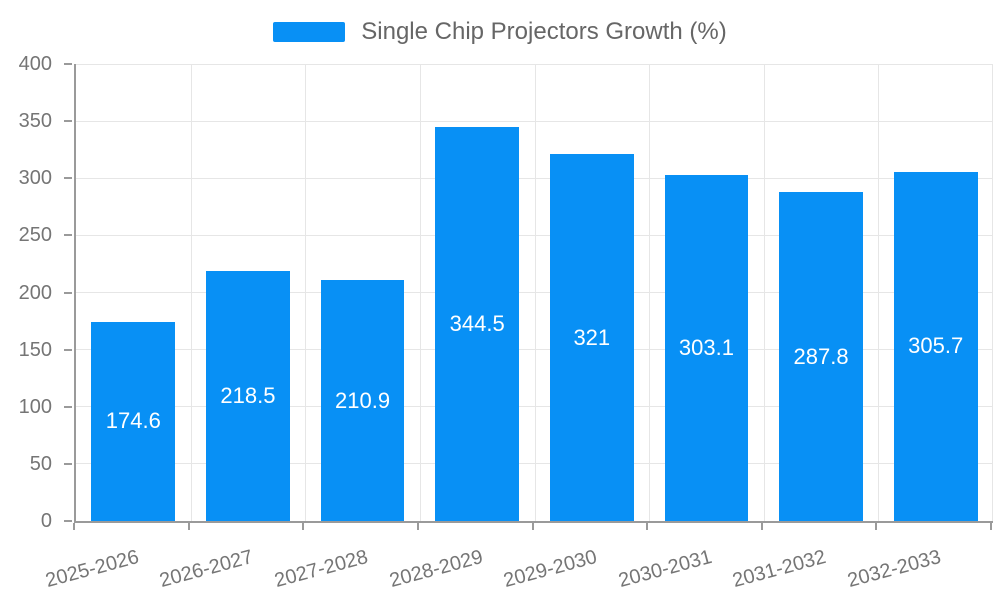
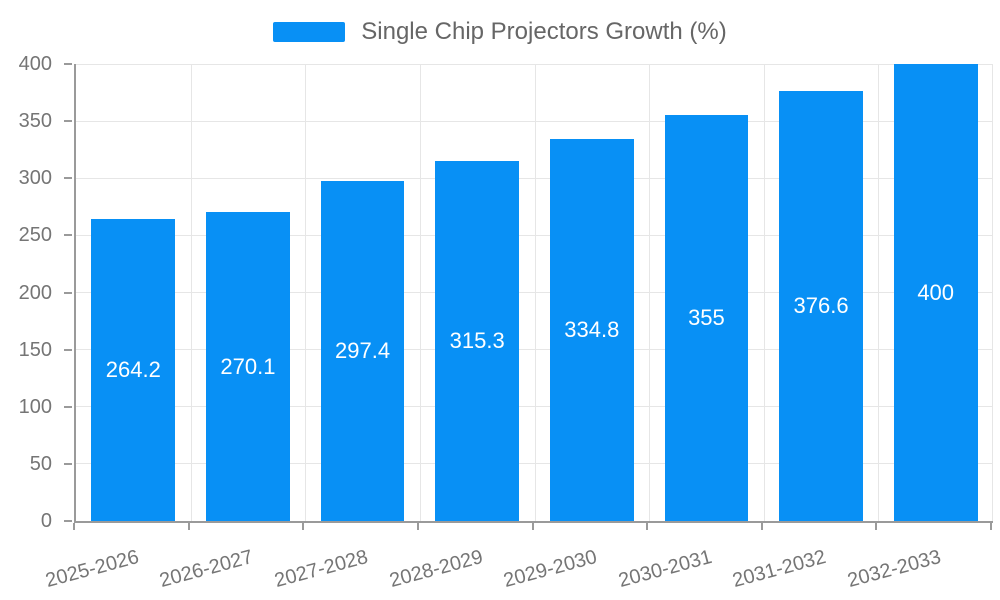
2025-2026: 174.6 -> 264.2
2026-2027: 218.5 -> 270.1
2027-2028: 210.9 -> 297.4
2028-2029: 344.5 -> 315.3
2029-2030: 321 -> 334.8
2030-2031: 303.1 -> 355
2031-2032: 287.8 -> 376.6
2032-2033: 305.7 -> 400
